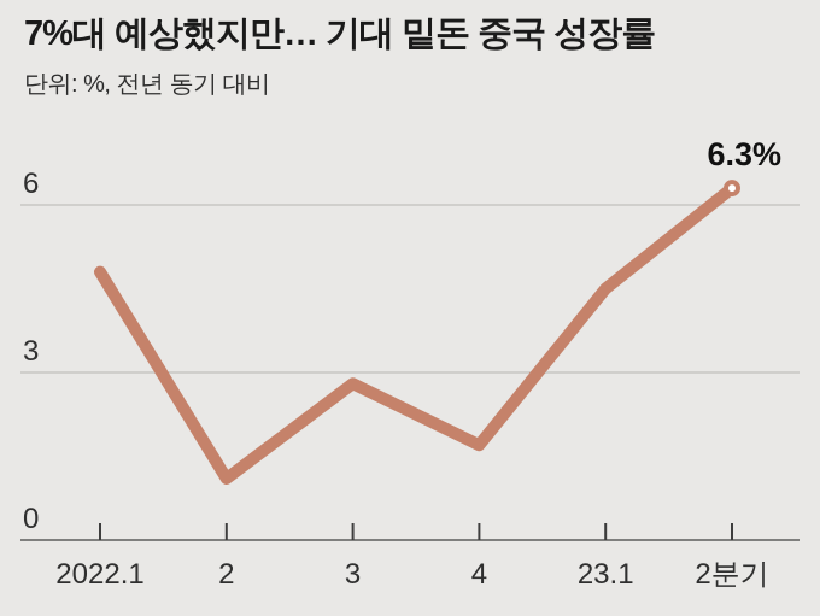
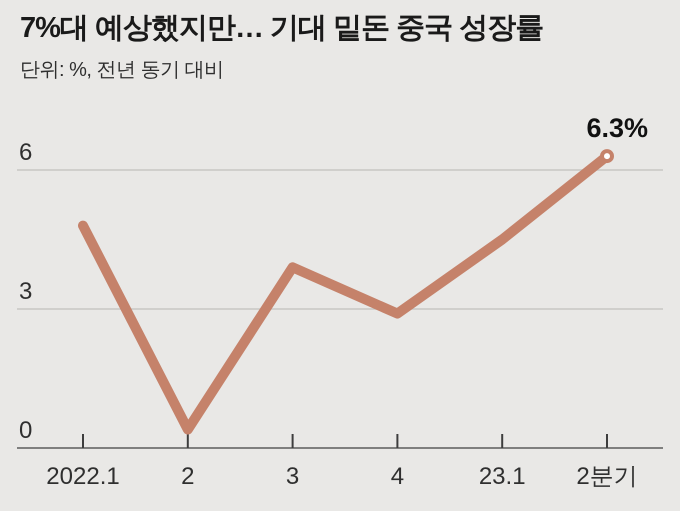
2: 1.1 -> 0.4
3: 2.8 -> 3.9
4: 1.7 -> 2.9
